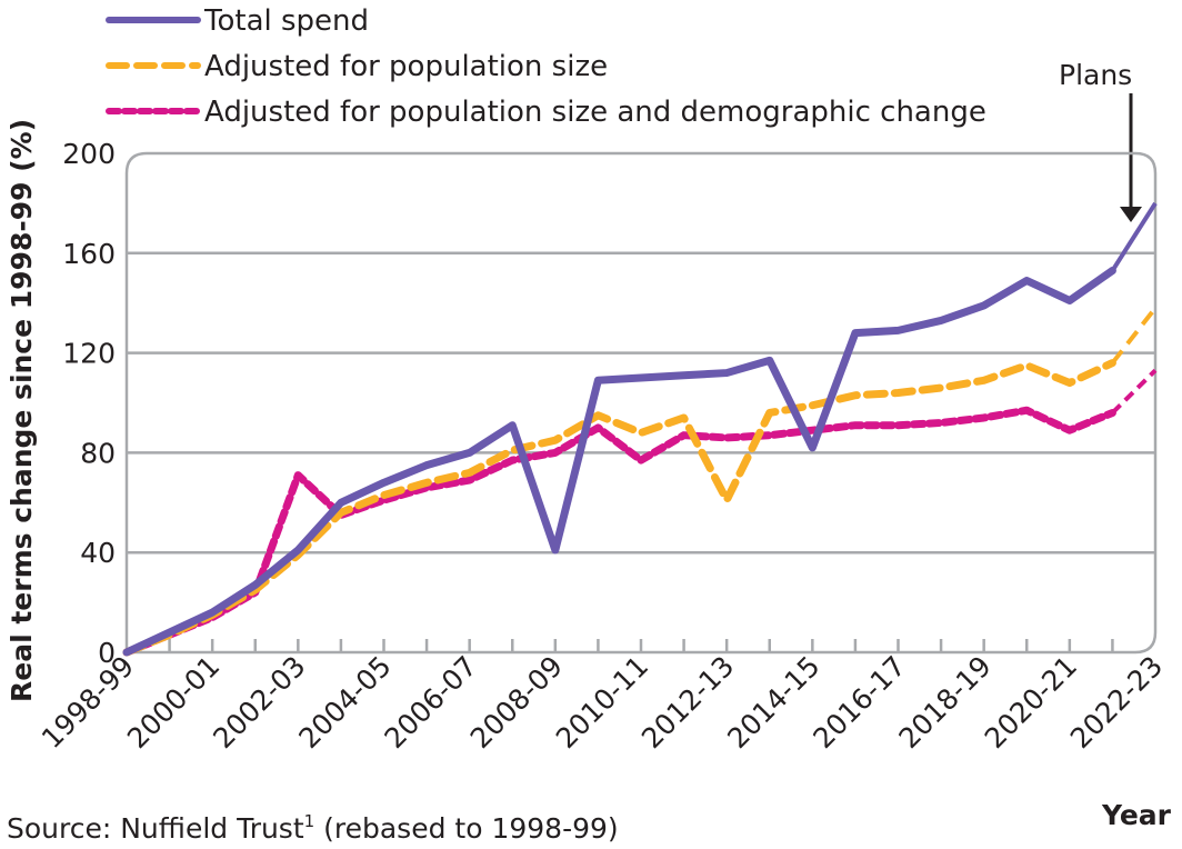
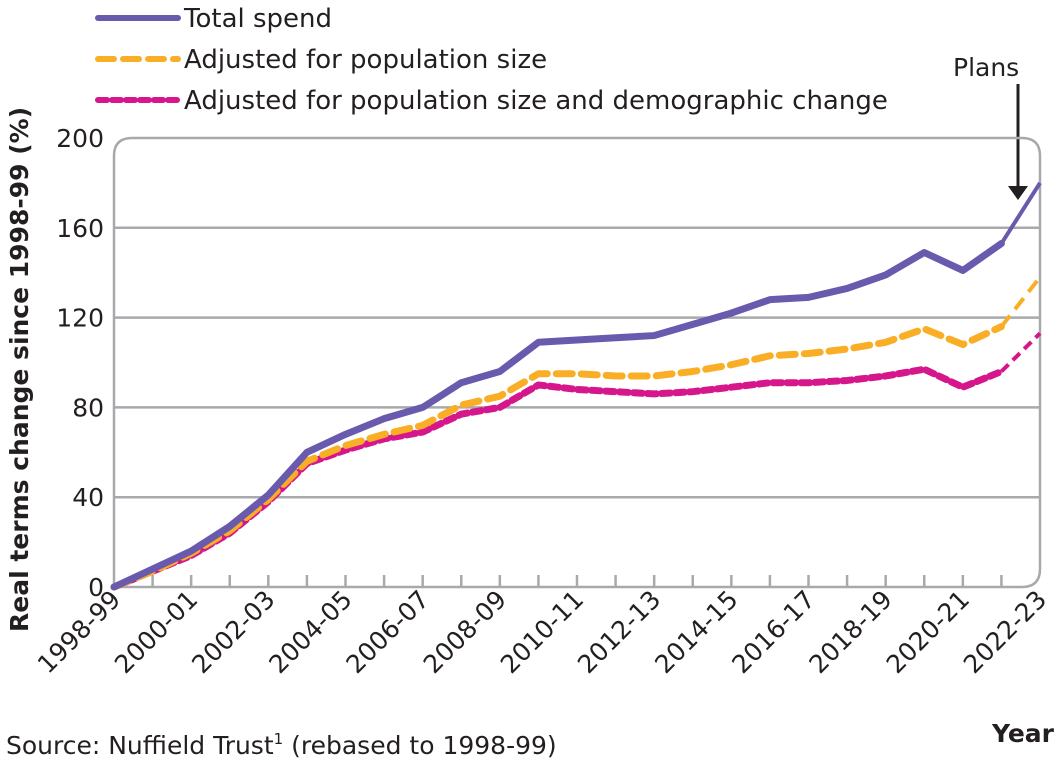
Adjusted for population size and demographic change/2002-03: 71 -> 38
Total spend/2008-09: 41 -> 96
Adjusted for population size/2010-11: 88 -> 95
Adjusted for population size and demographic change/2010-11: 77 -> 88
Adjusted for population size/2012-13: 61 -> 94
Total spend/2014-15: 82 -> 122
